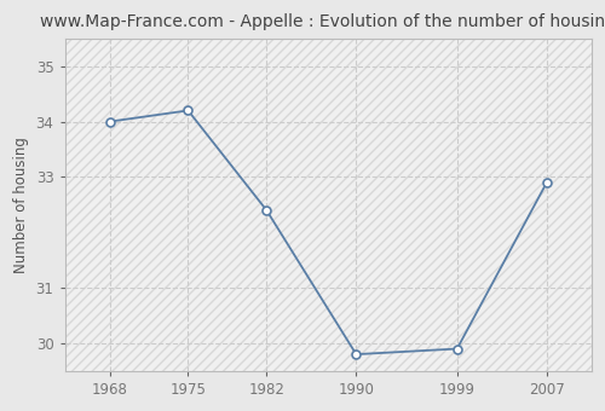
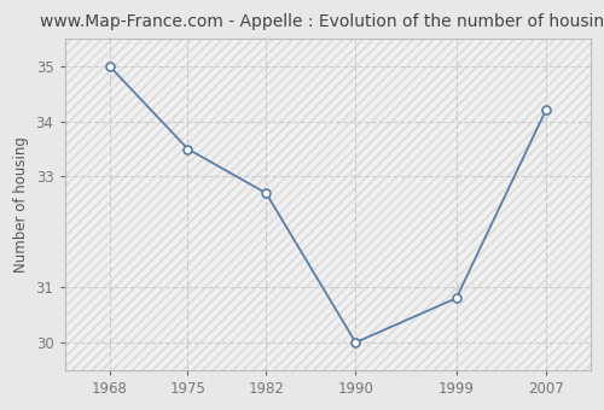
1968: 34.0 -> 35.0
1975: 34.2 -> 33.5
1982: 32.4 -> 32.7
1990: 29.8 -> 30.0
1999: 29.9 -> 30.8
2007: 32.9 -> 34.2
